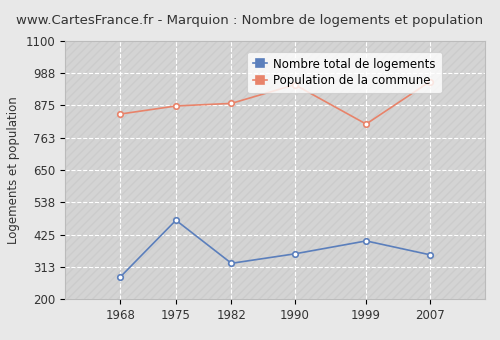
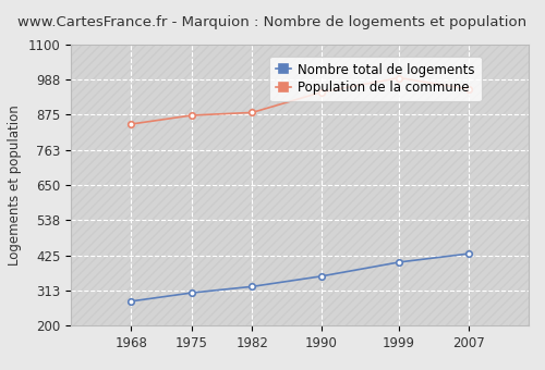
Nombre total de logements/1975: 475 -> 305
Population de la commune/1999: 810 -> 993
Nombre total de logements/2007: 355 -> 430
